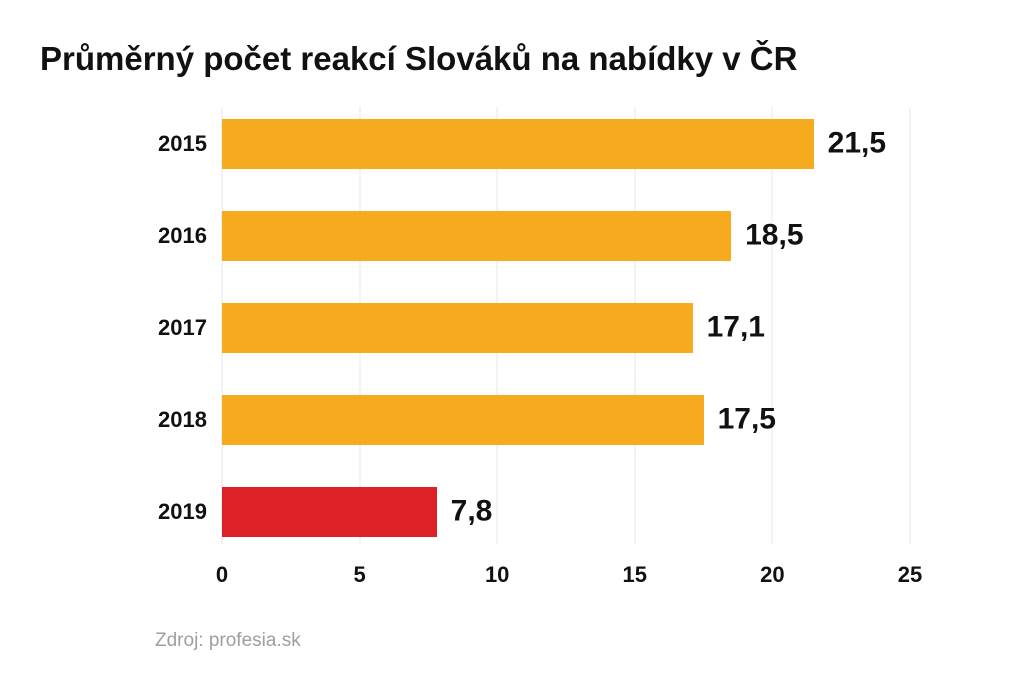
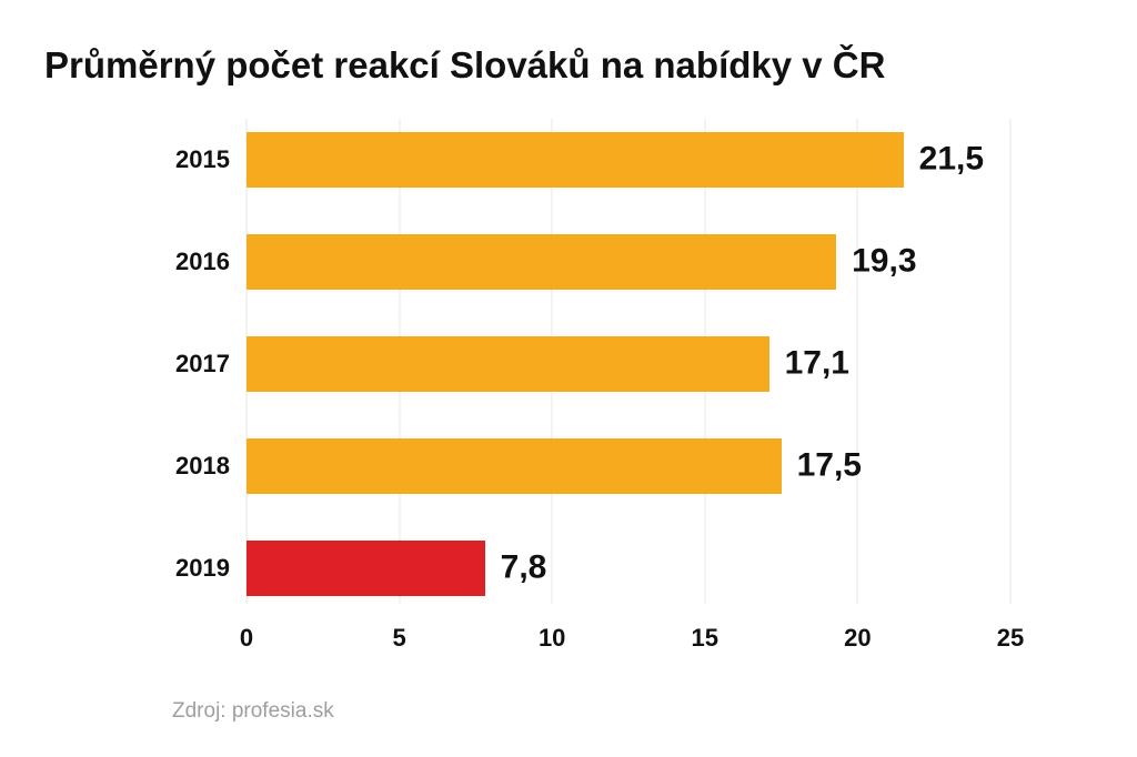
2016: 18,5 -> 19,3
